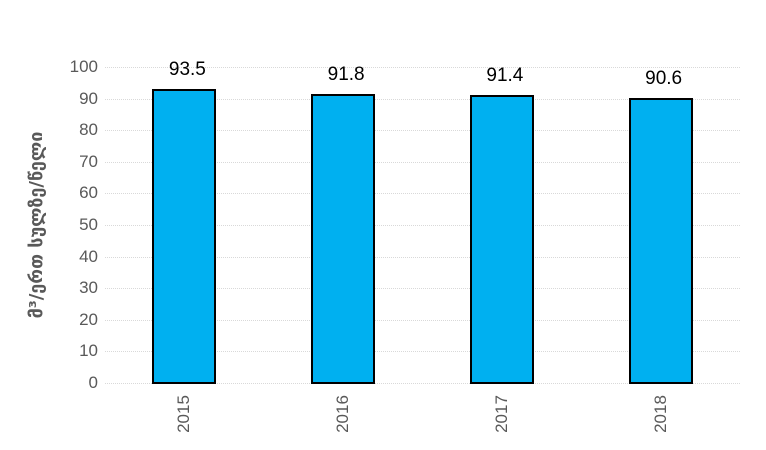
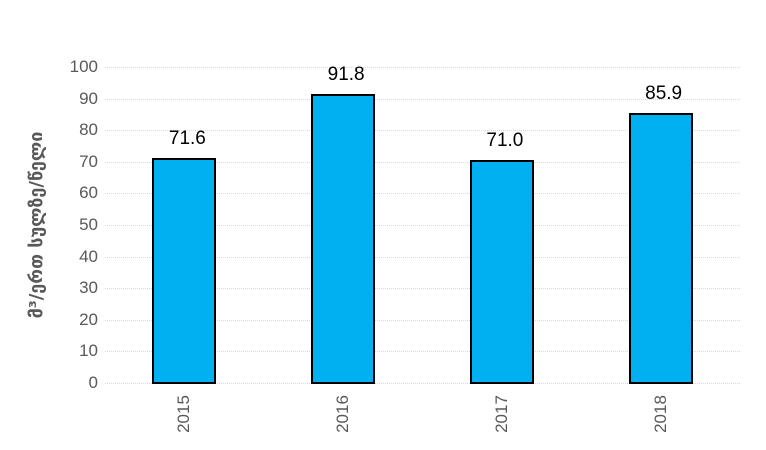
2015: 93.5 -> 71.6
2017: 91.4 -> 71.0
2018: 90.6 -> 85.9
